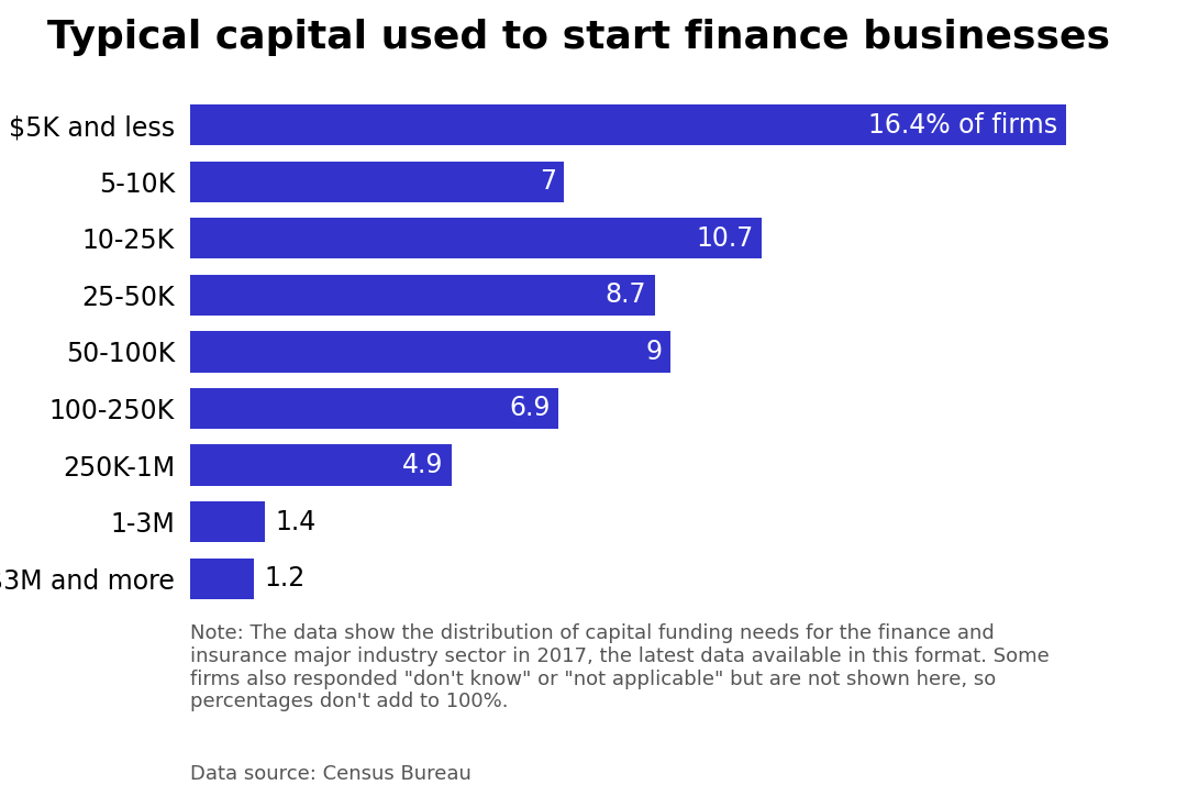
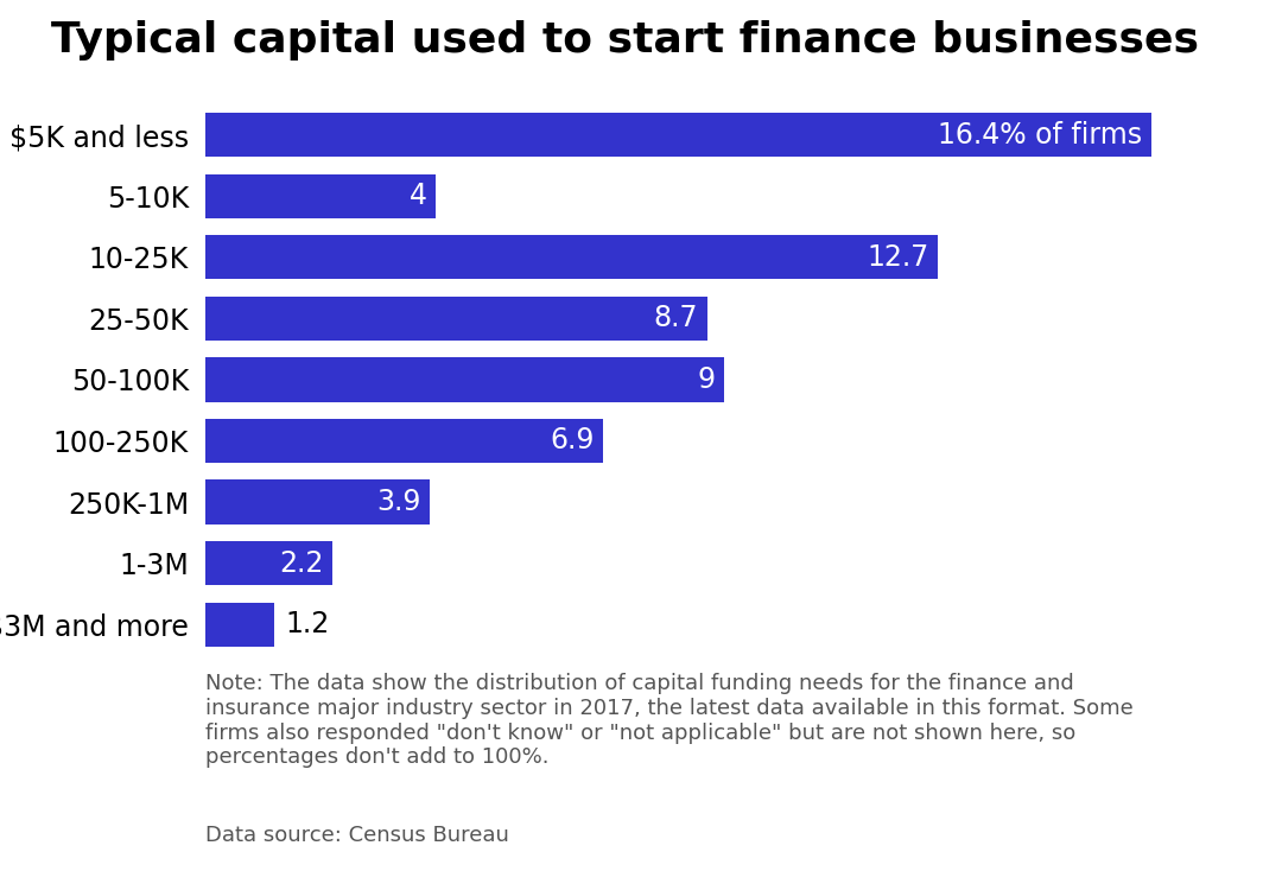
5-10K: 7 -> 4
10-25K: 10.7 -> 12.7
250K-1M: 4.9 -> 3.9
1-3M: 1.4 -> 2.2
